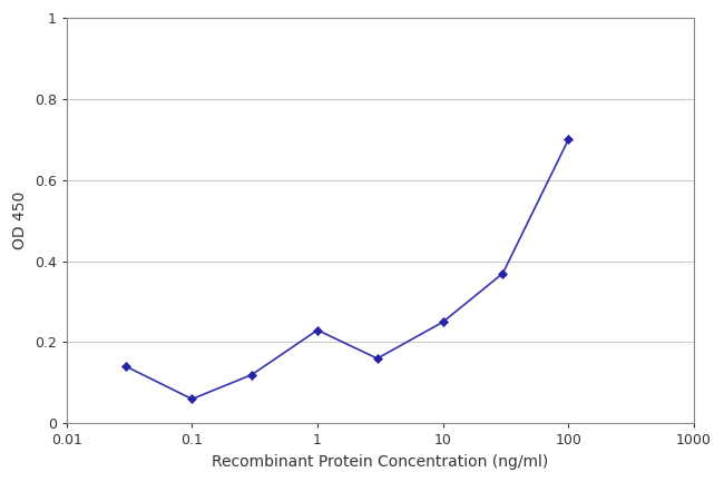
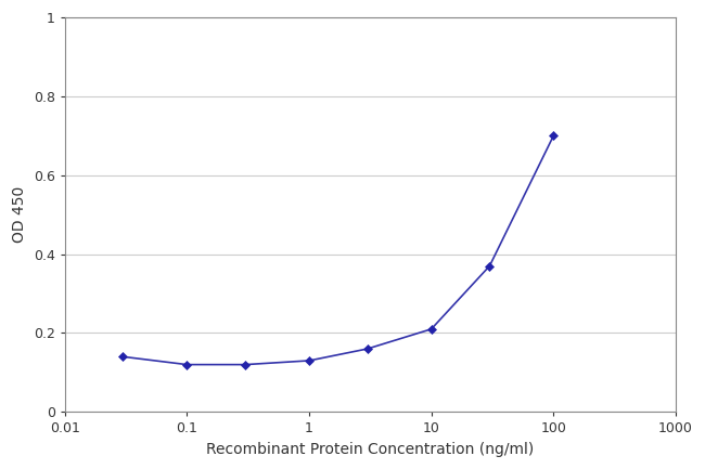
0.1: 0.06 -> 0.12
1: 0.23 -> 0.13
10: 0.25 -> 0.21
